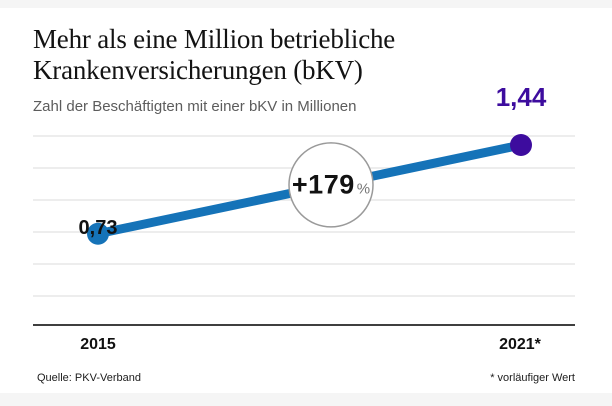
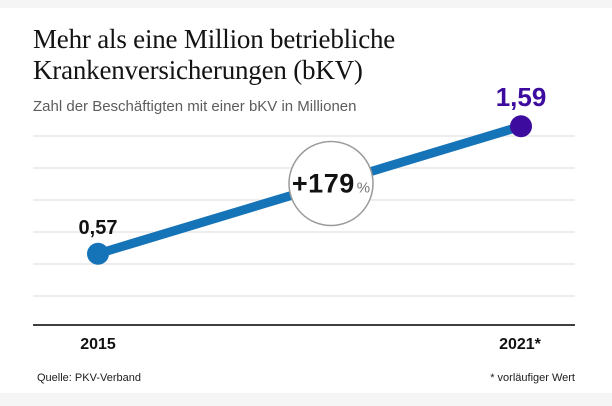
2015: 0,73 -> 0,57
2021*: 1,44 -> 1,59
